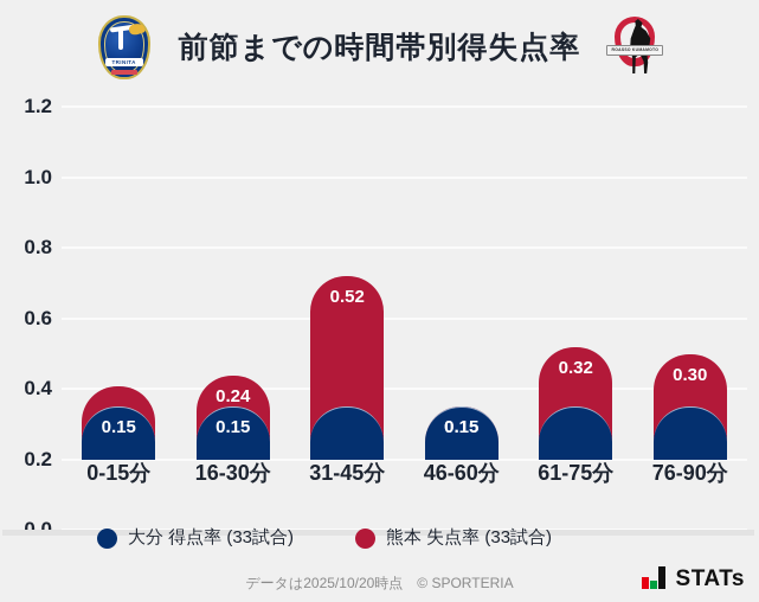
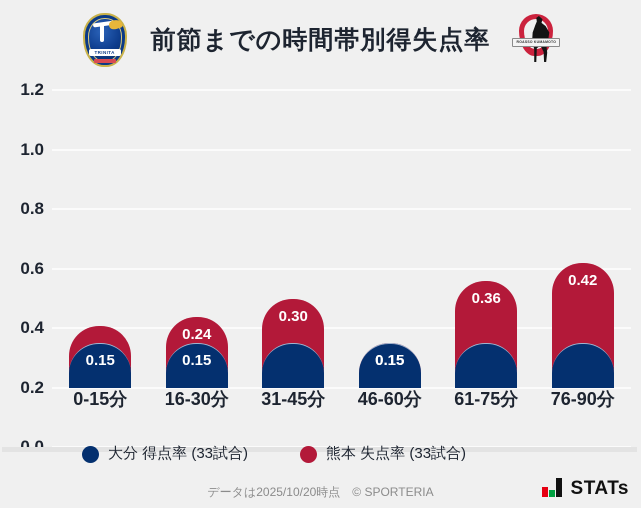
熊本 失点率 (33試合)/31-45分: 0.52 -> 0.30
熊本 失点率 (33試合)/61-75分: 0.32 -> 0.36
熊本 失点率 (33試合)/76-90分: 0.30 -> 0.42
